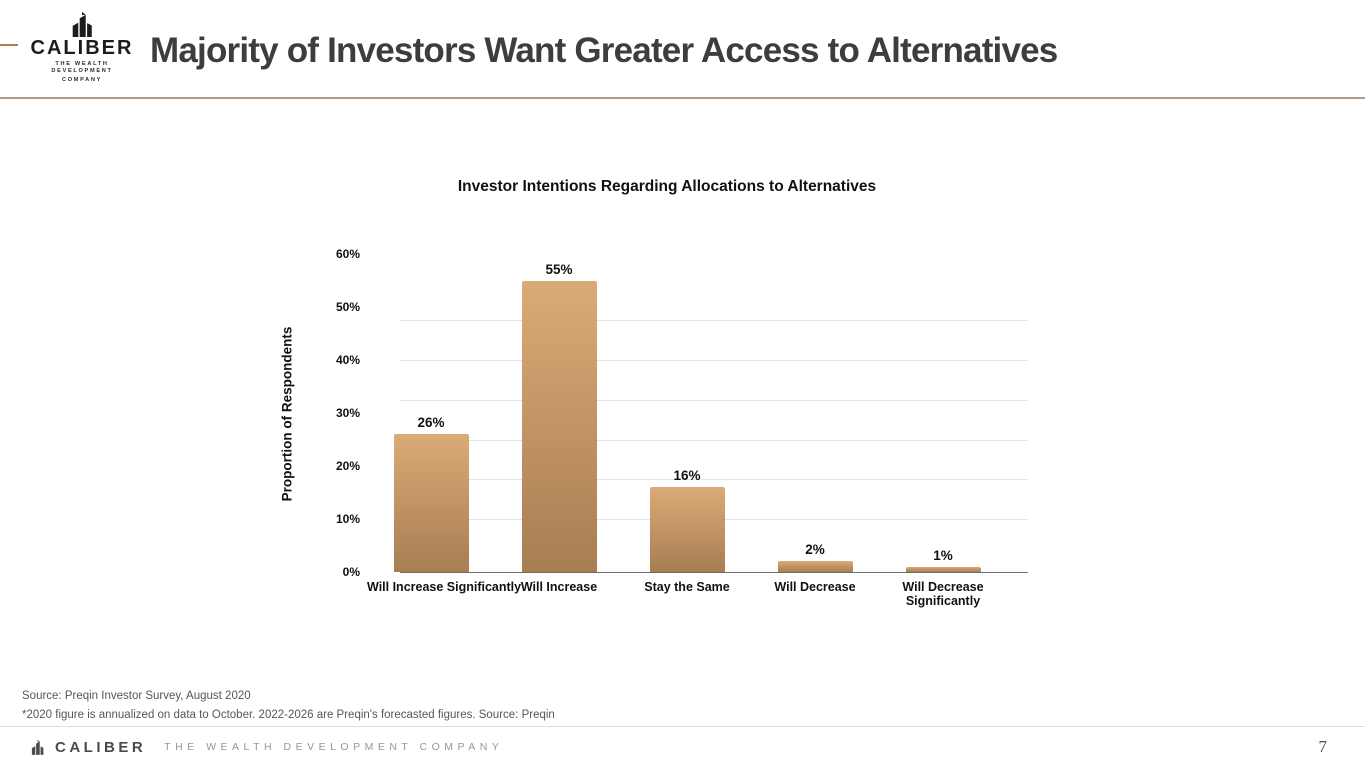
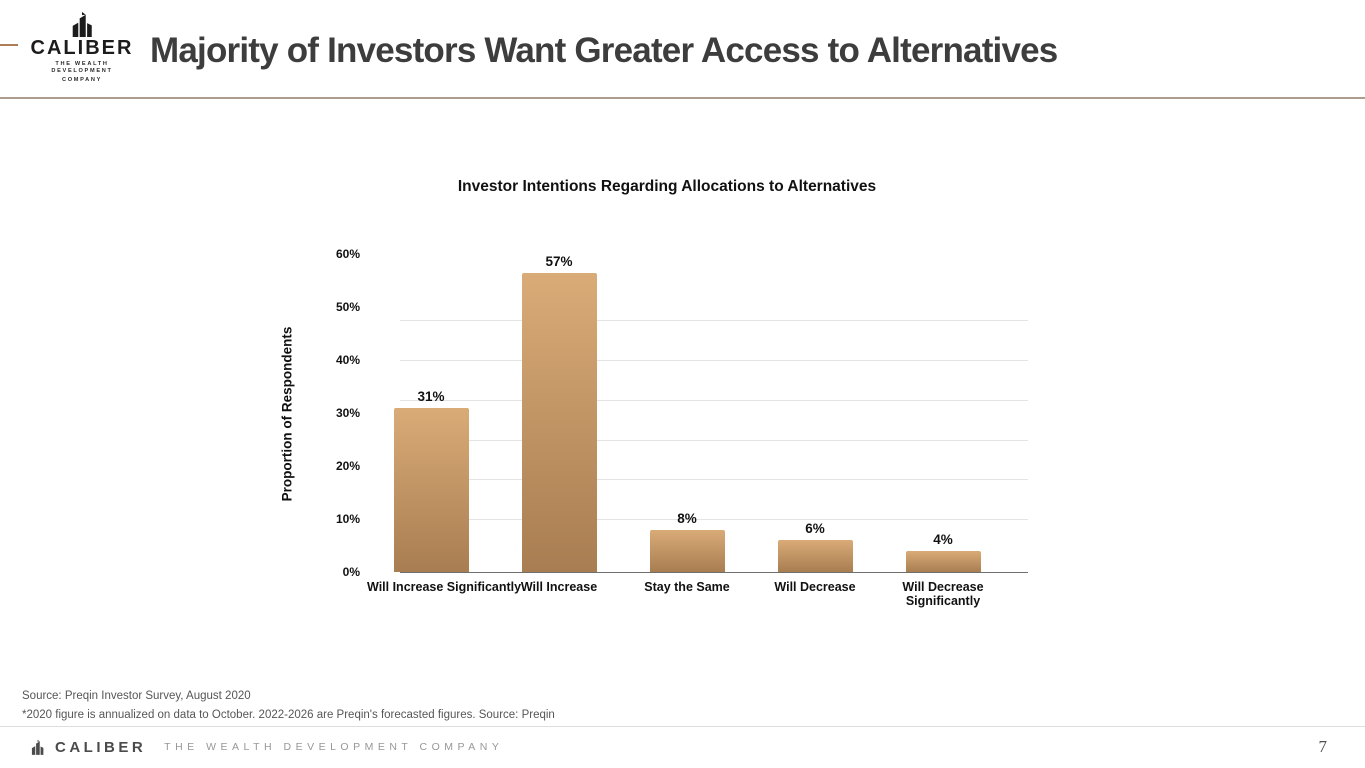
Will Increase Significantly: 26% -> 31%
Will Increase: 55% -> 57%
Stay the Same: 16% -> 8%
Will Decrease: 2% -> 6%
Will Decrease Significantly: 1% -> 4%
